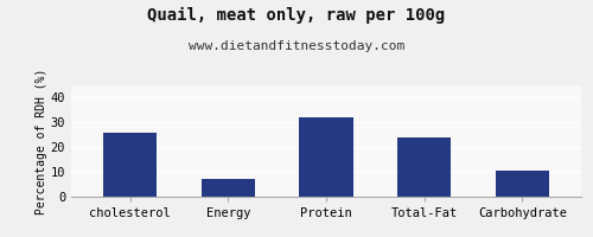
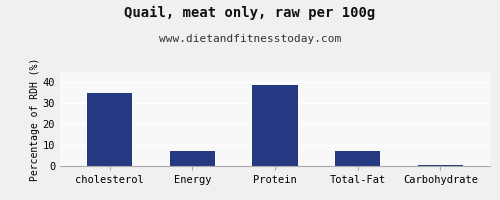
cholesterol: 26.0 -> 35.0
Protein: 32.0 -> 39.0
Total-Fat: 24.0 -> 7.0
Carbohydrate: 10.5 -> 0.5
